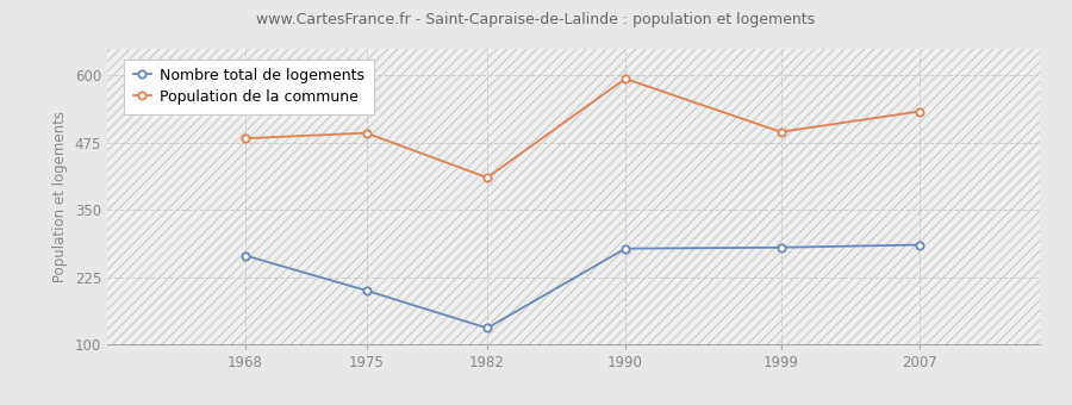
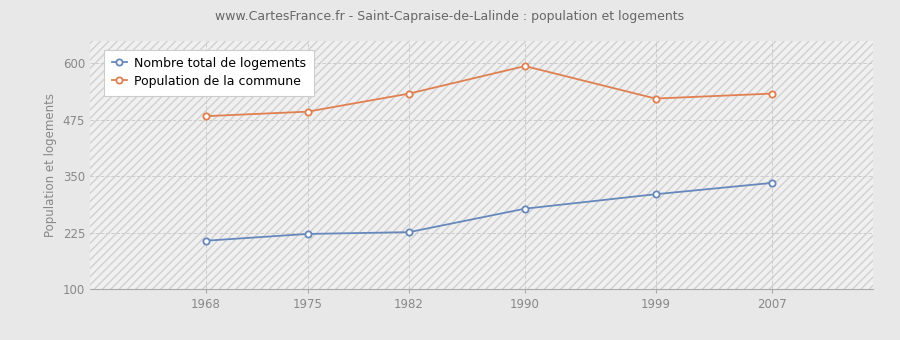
Nombre total de logements/1968: 265 -> 207
Nombre total de logements/1975: 200 -> 222
Nombre total de logements/1982: 130 -> 226
Population de la commune/1982: 410 -> 533
Nombre total de logements/1999: 280 -> 310
Population de la commune/1999: 495 -> 522
Nombre total de logements/2007: 285 -> 335
